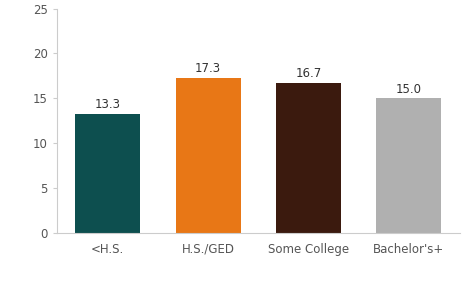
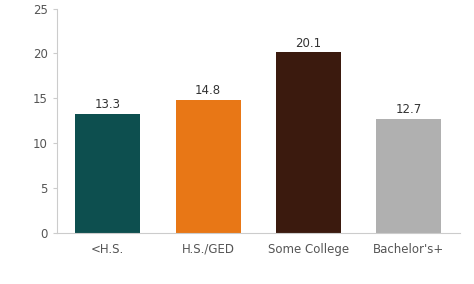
H.S./GED: 17.3 -> 14.8
Some College: 16.7 -> 20.1
Bachelor's+: 15.0 -> 12.7
